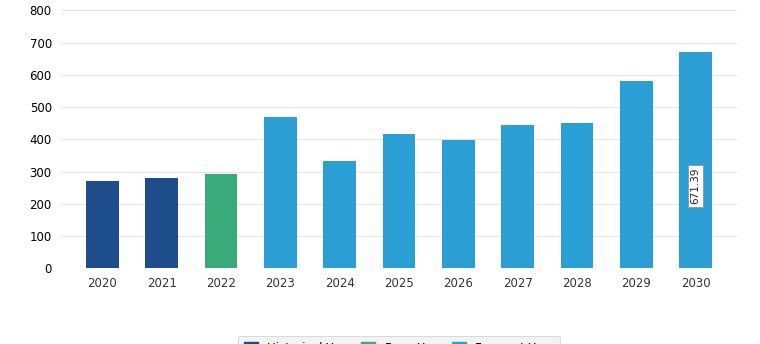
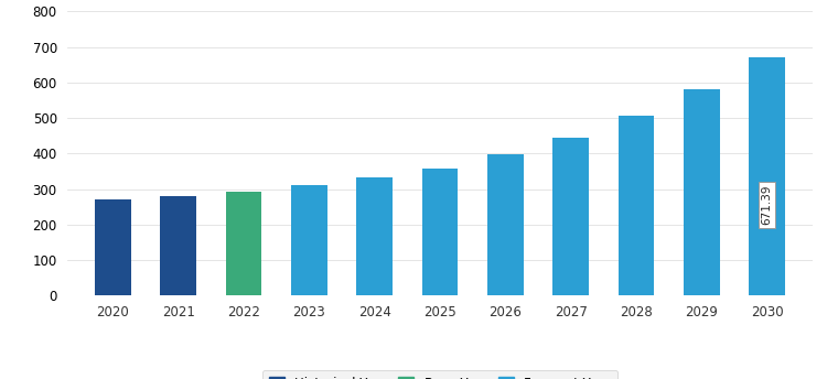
2023: 470 -> 310
2025: 415 -> 358
2028: 450 -> 506
